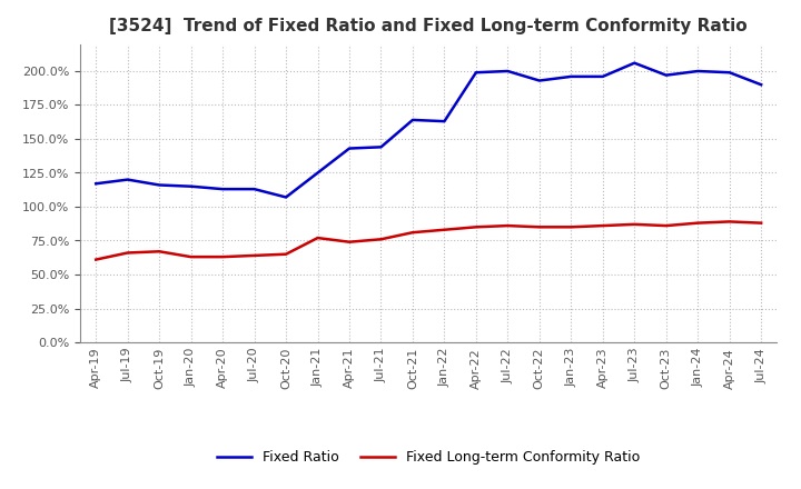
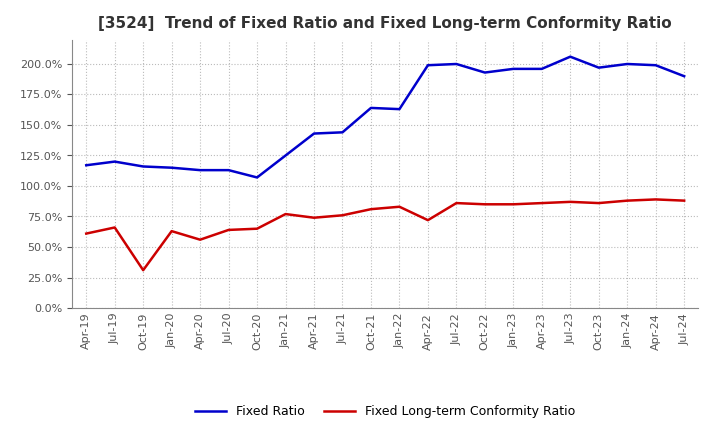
Fixed Long-term Conformity Ratio/Oct-19: 67% -> 31%
Fixed Long-term Conformity Ratio/Apr-20: 63% -> 56%
Fixed Long-term Conformity Ratio/Apr-22: 85% -> 72%
